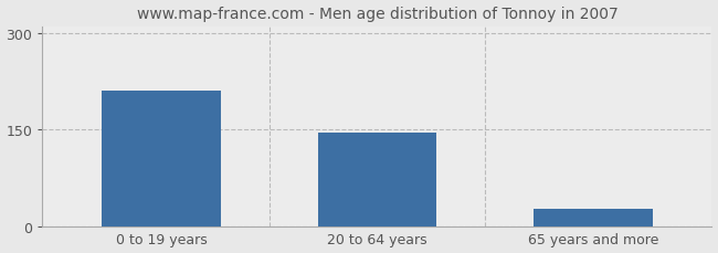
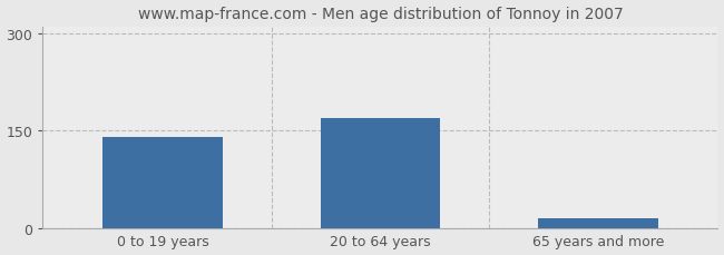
0 to 19 years: 210 -> 140
20 to 64 years: 146 -> 170
65 years and more: 28 -> 15
